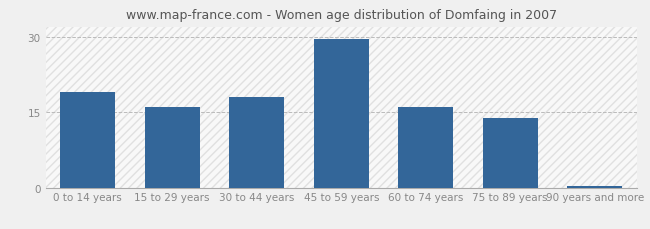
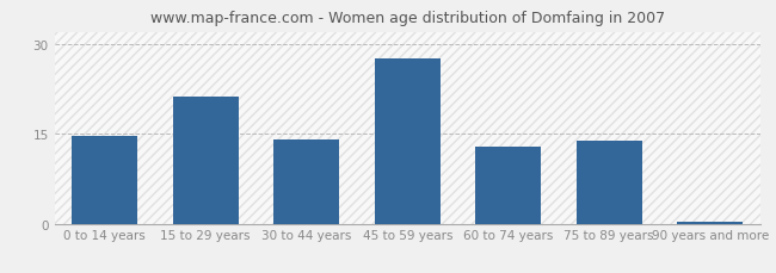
0 to 14 years: 19.0 -> 14.6
15 to 29 years: 16.0 -> 21.2
30 to 44 years: 18.0 -> 14.0
45 to 59 years: 29.5 -> 27.6
60 to 74 years: 16.0 -> 12.8
